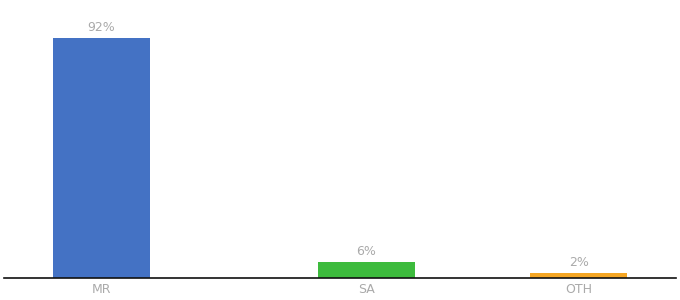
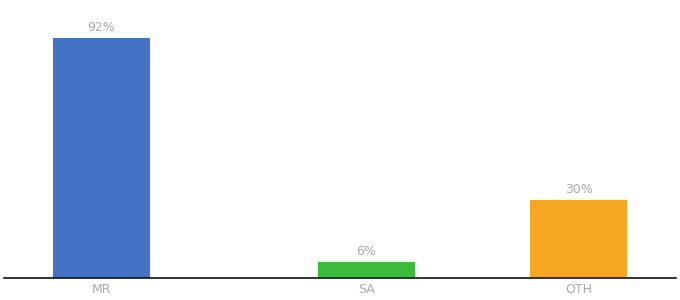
OTH: 2% -> 30%
